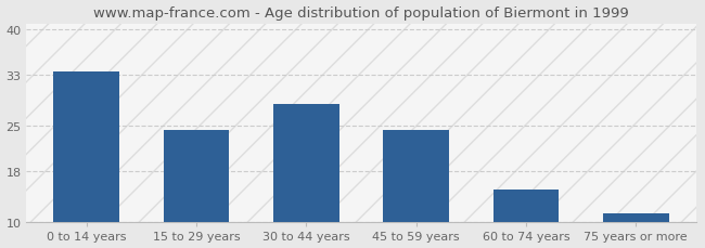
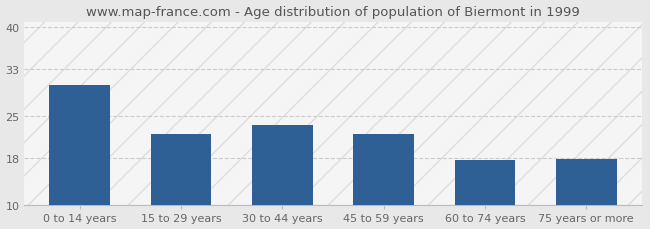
0 to 14 years: 33.5 -> 30.2
15 to 29 years: 24.3 -> 22.0
30 to 44 years: 28.5 -> 23.6
45 to 59 years: 24.3 -> 22.0
60 to 74 years: 15.0 -> 17.6
75 years or more: 11.3 -> 17.8
